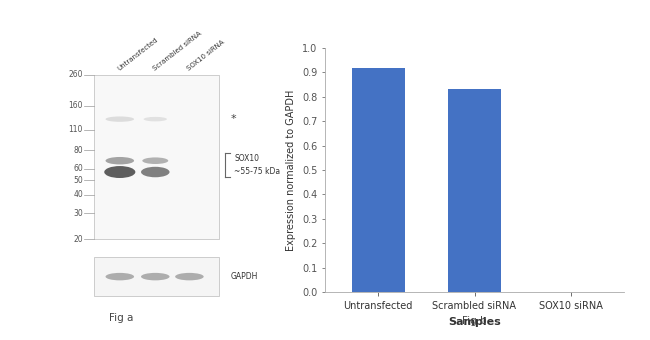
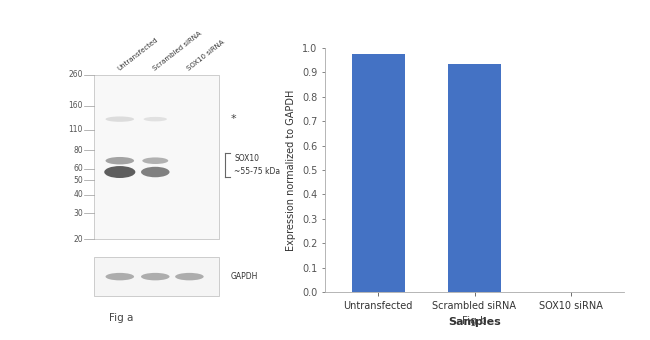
Untransfected: 0.915 -> 0.975
Scrambled siRNA: 0.830 -> 0.935
